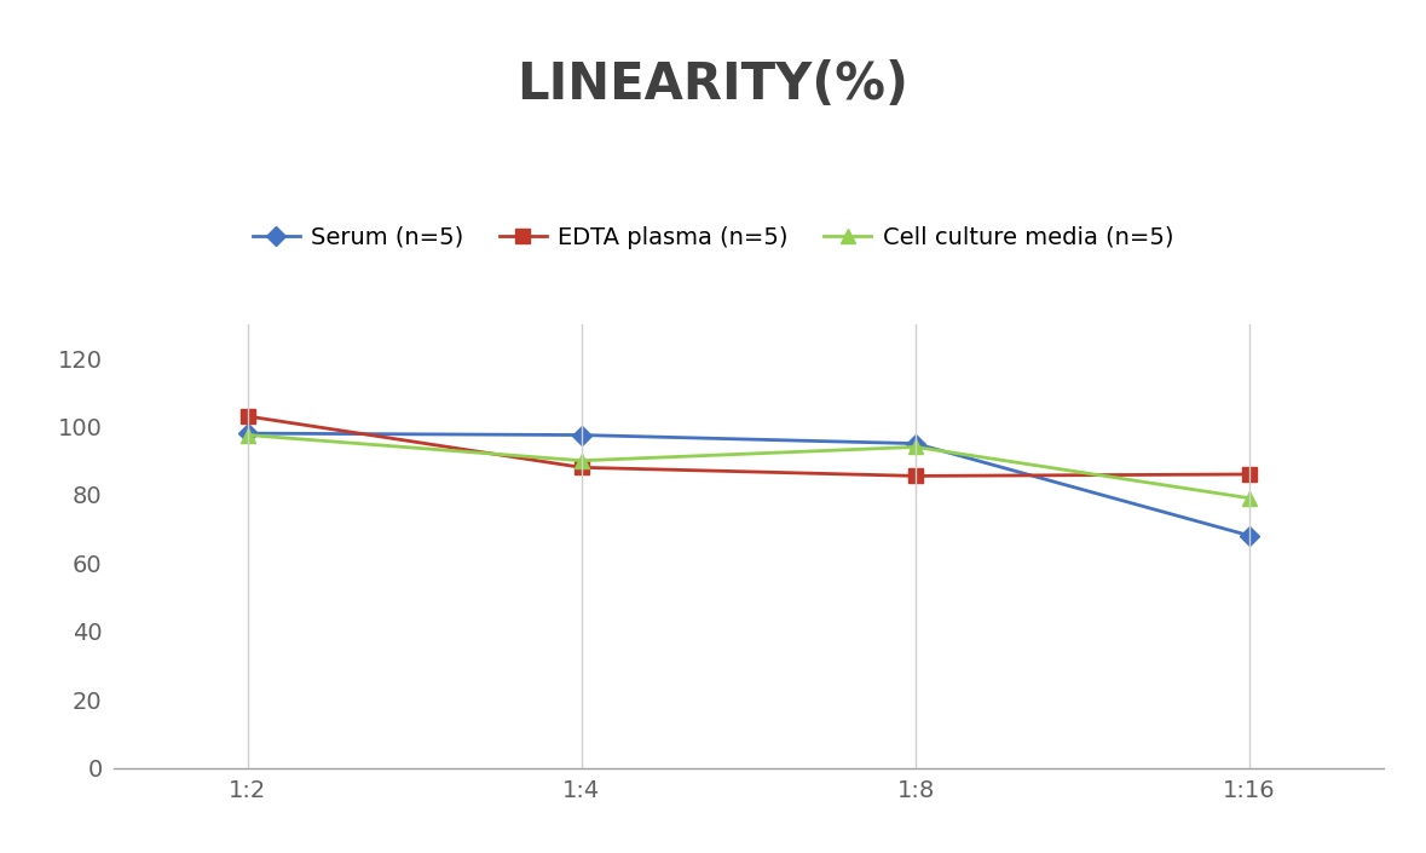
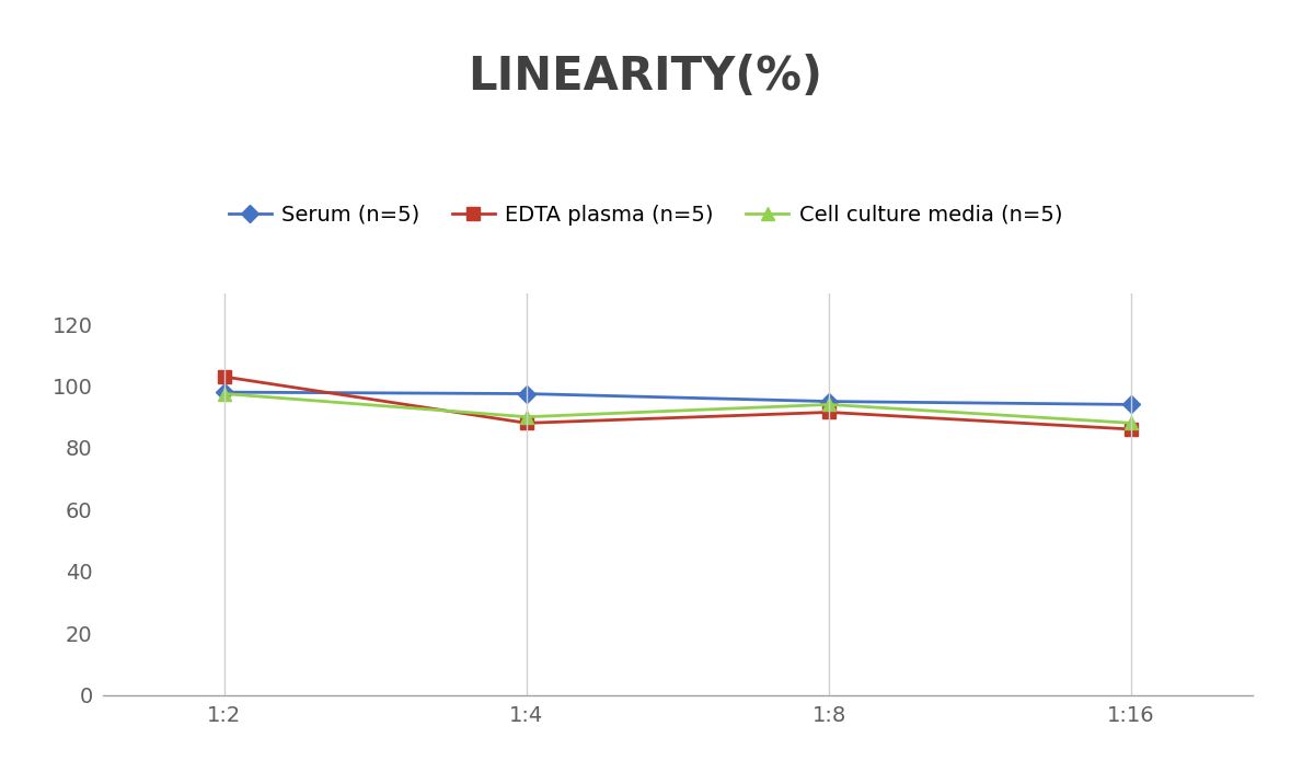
EDTA plasma (n=5)/1:8: 85.5 -> 91.5
Serum (n=5)/1:16: 68.0 -> 94.0
Cell culture media (n=5)/1:16: 79.0 -> 88.0
